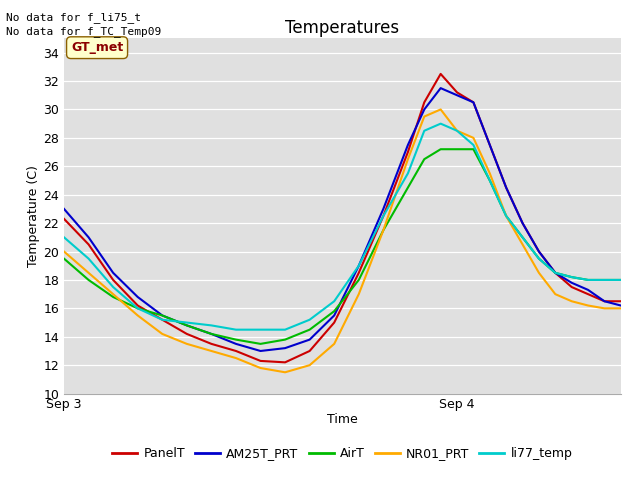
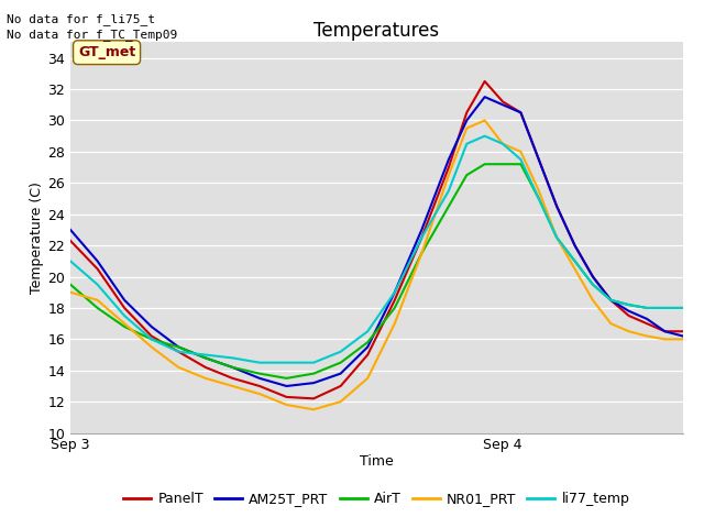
NR01_PRT/Sep 3: 20.0 -> 19.0
